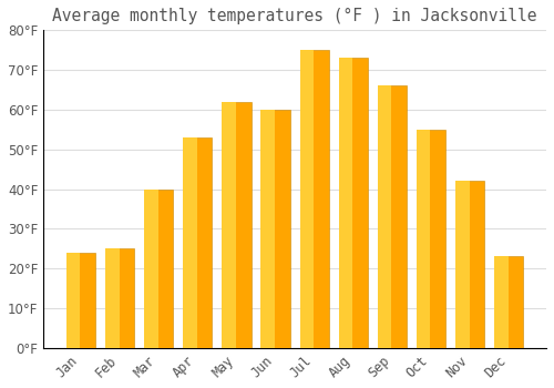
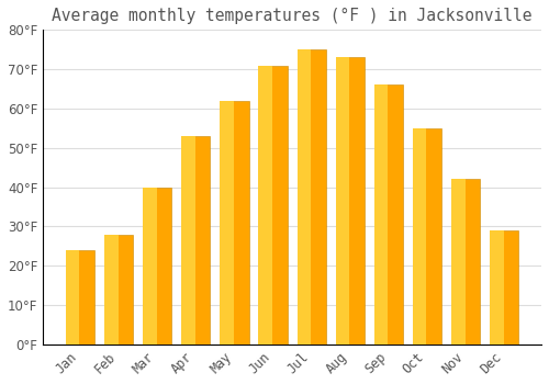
Feb: 25°F -> 28°F
Jun: 60°F -> 71°F
Dec: 23°F -> 29°F
